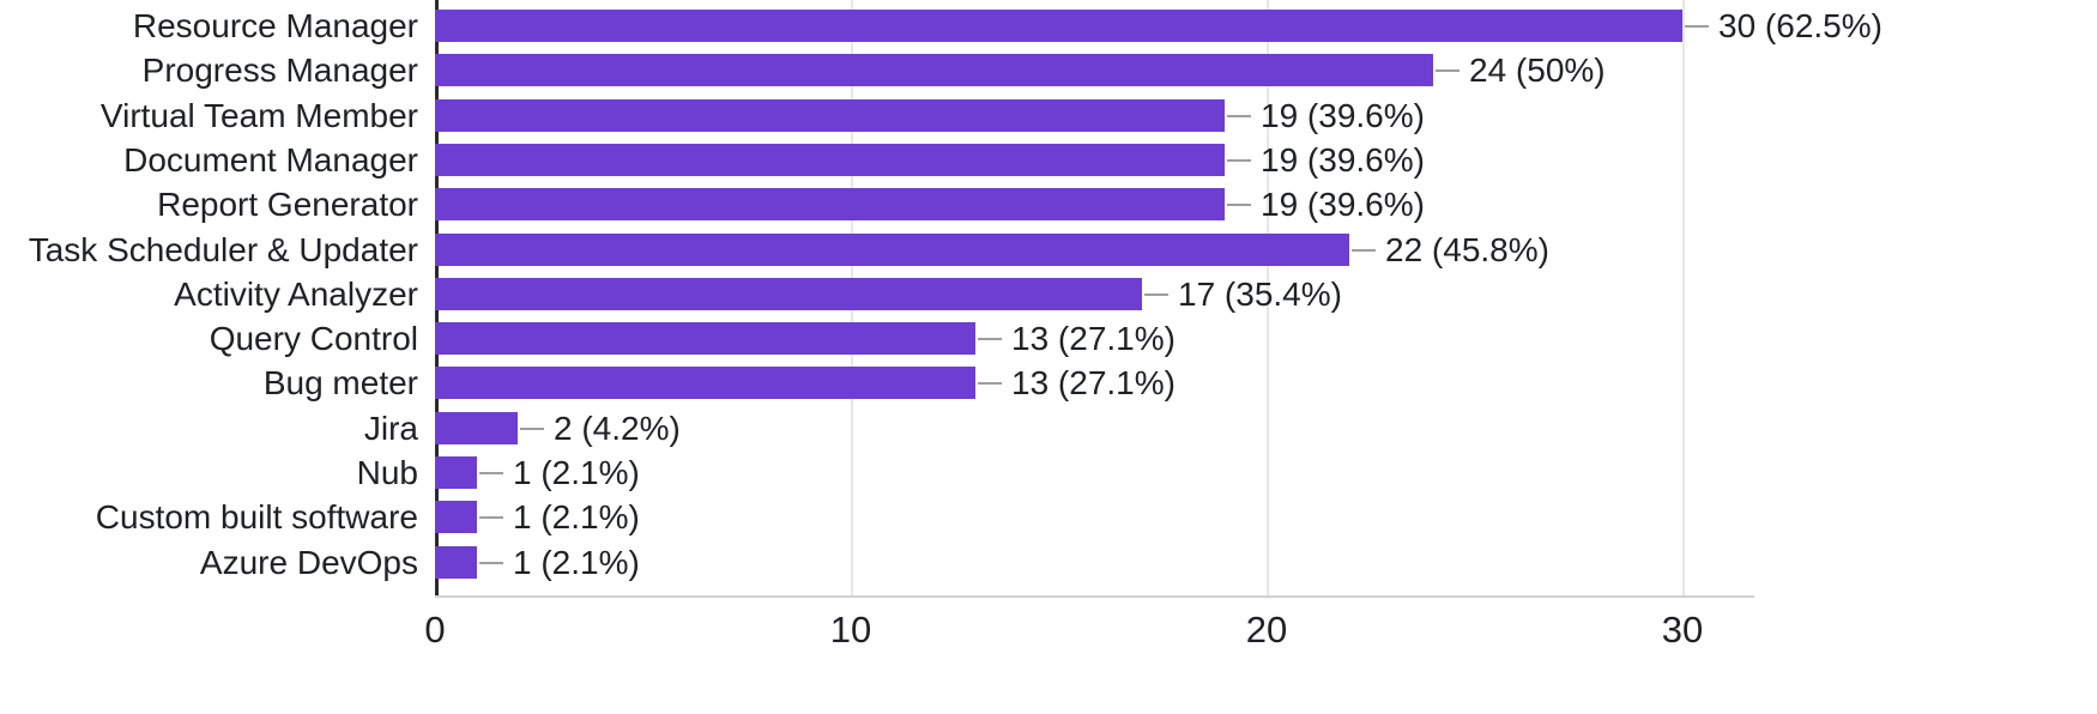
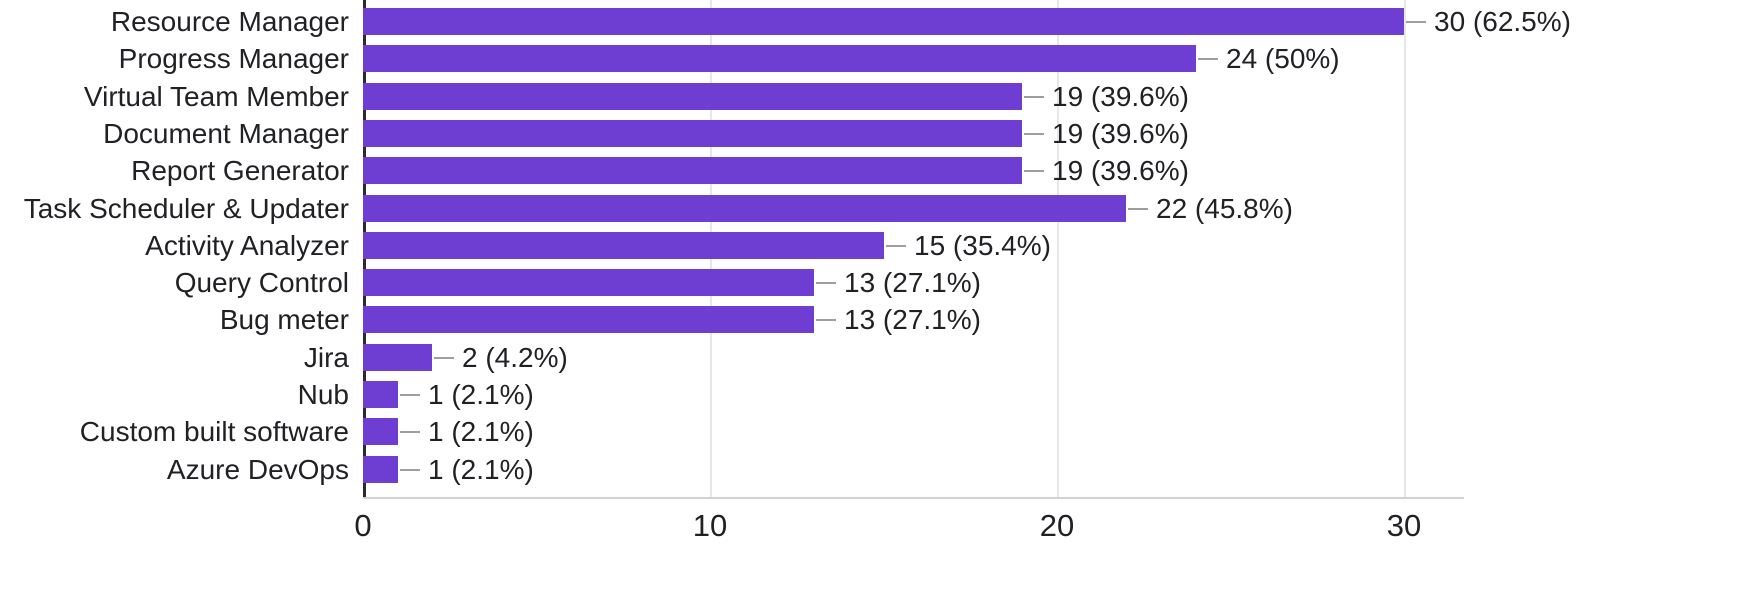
Activity Analyzer: 17 -> 15
